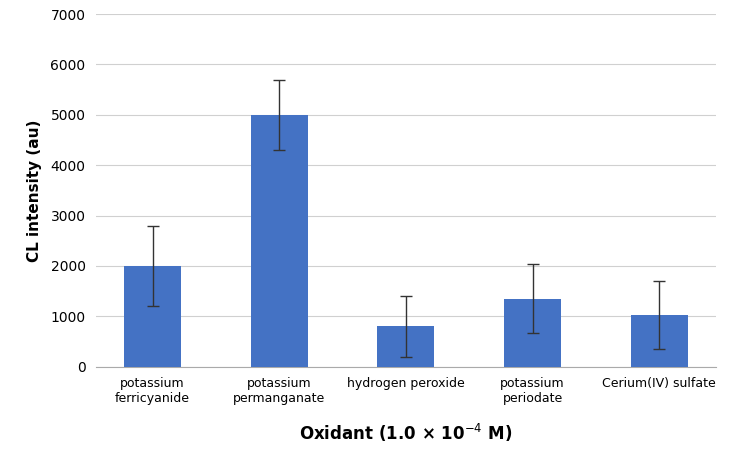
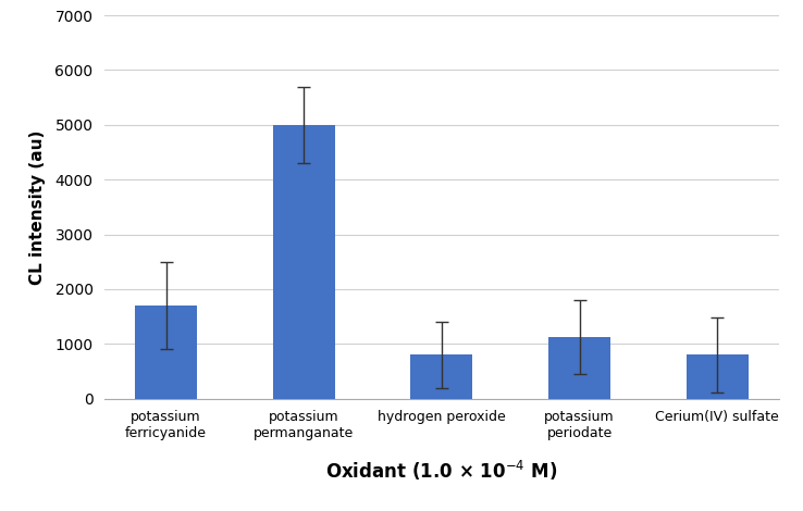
potassium ferricyanide: 2000 -> 1700
potassium periodate: 1350 -> 1120
Cerium(IV) sulfate: 1020 -> 800
